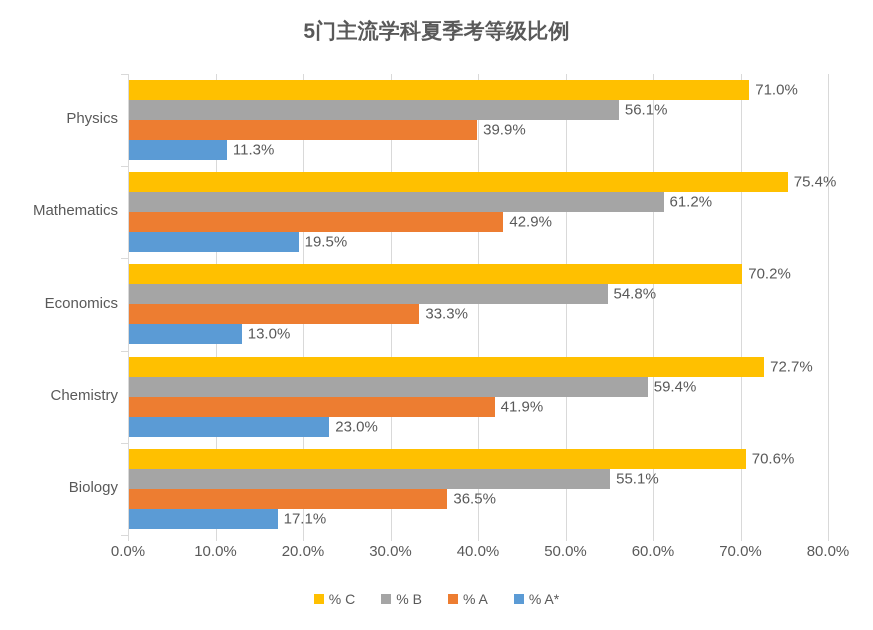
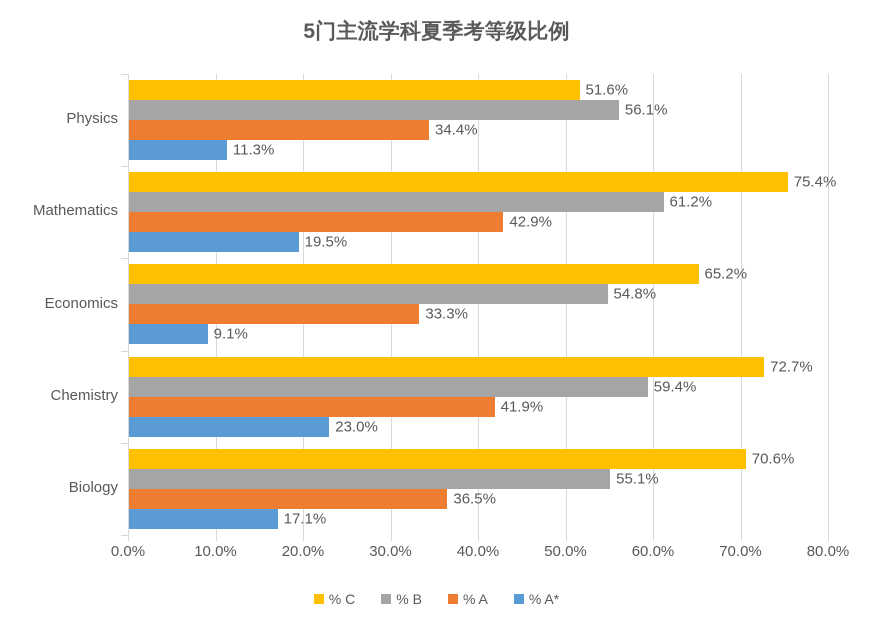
% C/Physics: 71.0% -> 51.6%
% A/Physics: 39.9% -> 34.4%
% C/Economics: 70.2% -> 65.2%
% A*/Economics: 13.0% -> 9.1%
